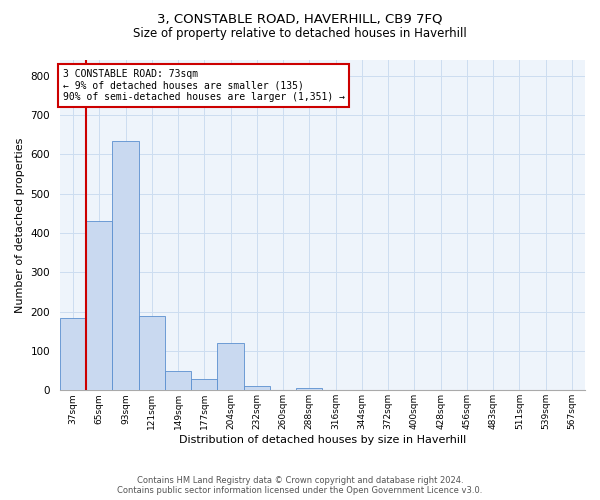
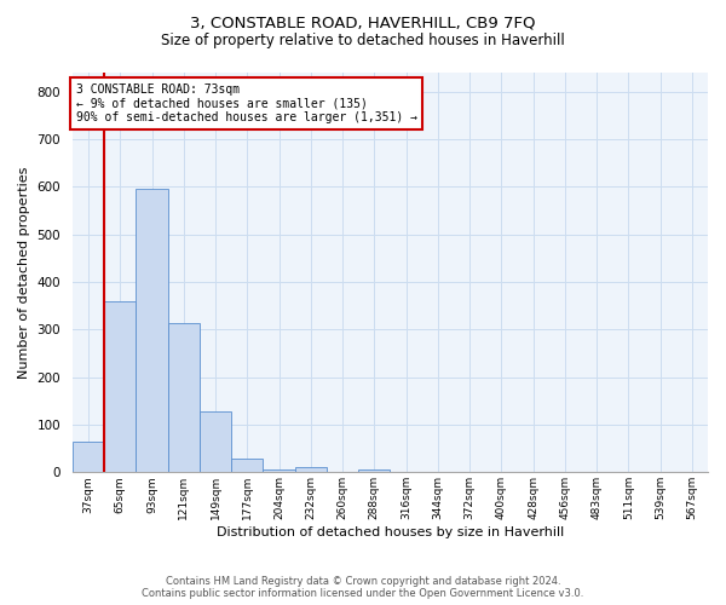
37sqm: 185 -> 65
65sqm: 430 -> 360
93sqm: 635 -> 595
121sqm: 190 -> 313
149sqm: 50 -> 128
204sqm: 120 -> 7
